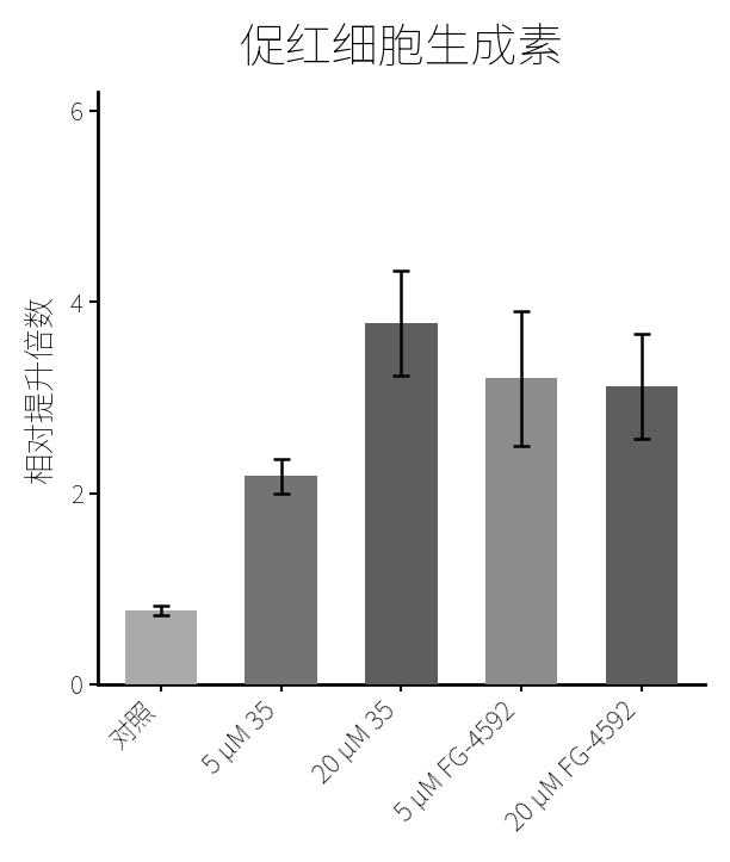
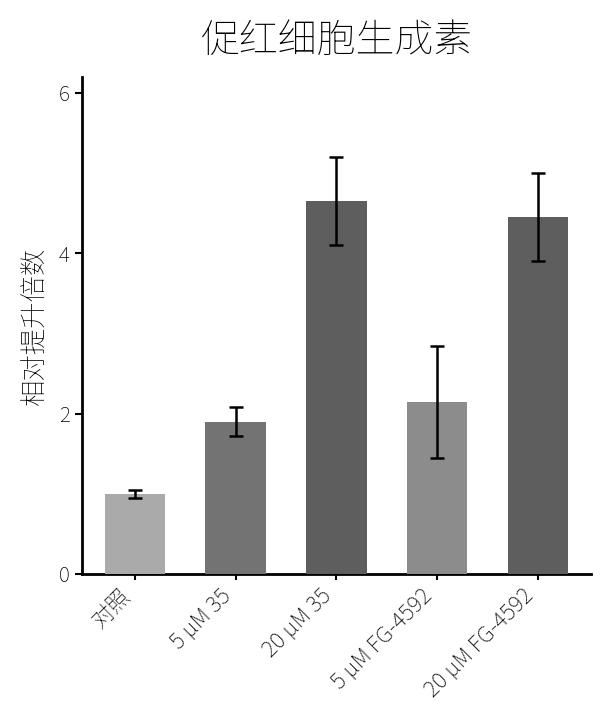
对照: 0.78 -> 1.00
5 μM 35: 2.18 -> 1.90
20 μM 35: 3.78 -> 4.65
5 μM FG-4592: 3.20 -> 2.15
20 μM FG-4592: 3.12 -> 4.45
